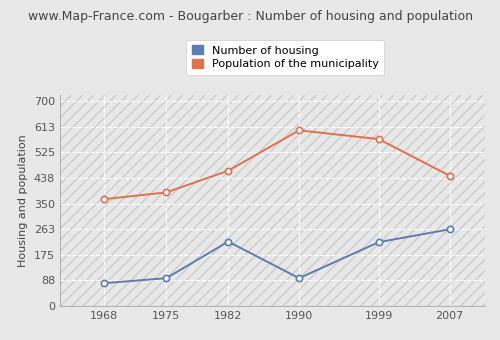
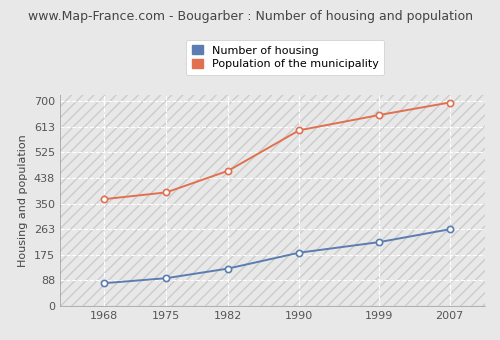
Number of housing/1982: 220 -> 128
Number of housing/1990: 95 -> 182
Population of the municipality/1999: 570 -> 652
Population of the municipality/2007: 445 -> 695
